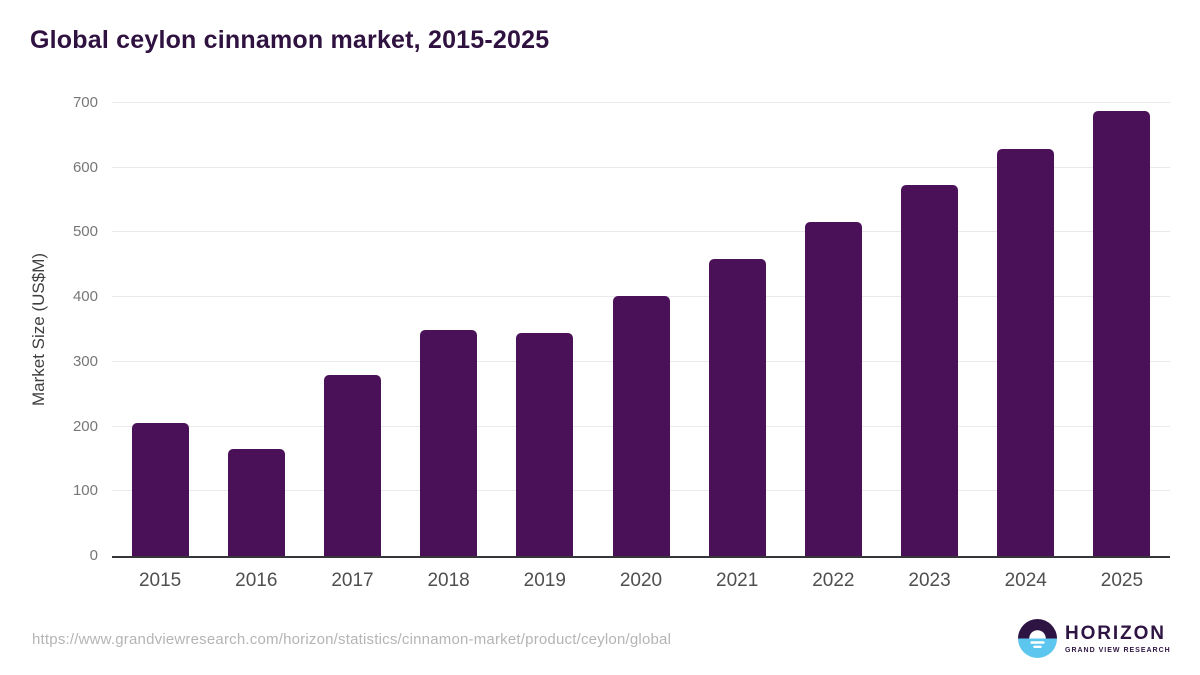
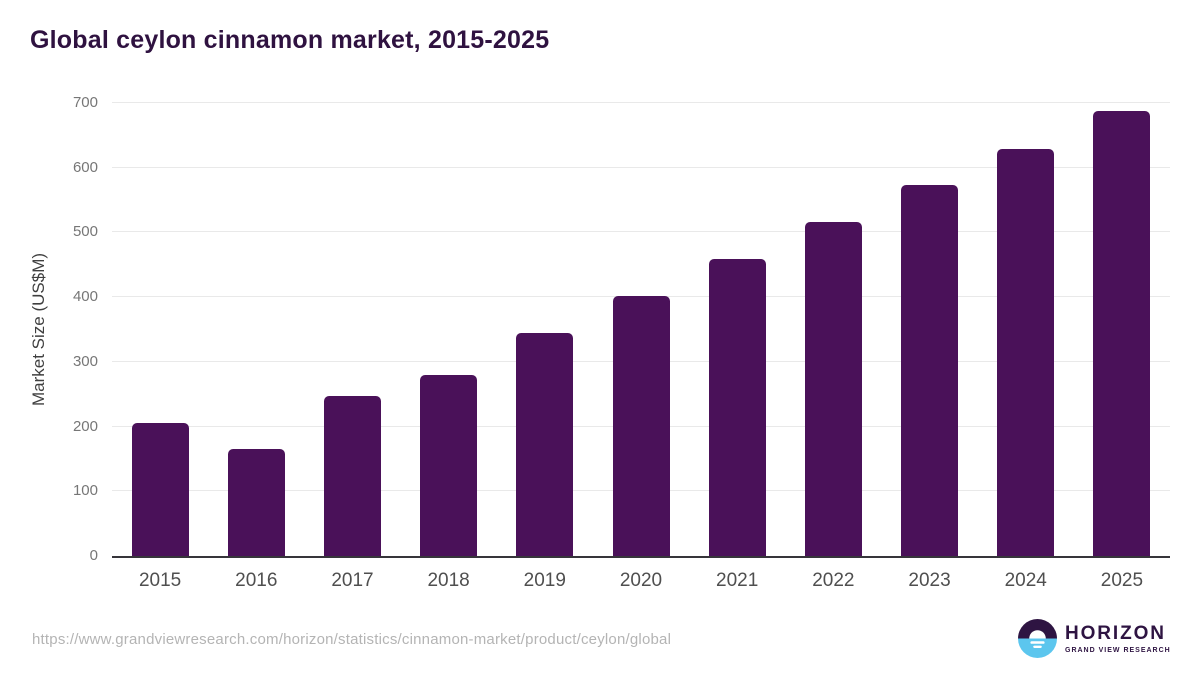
2017: 280 -> 250
2018: 350 -> 280
